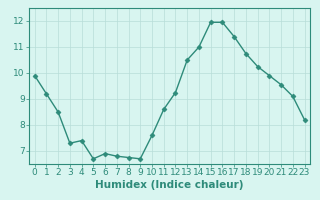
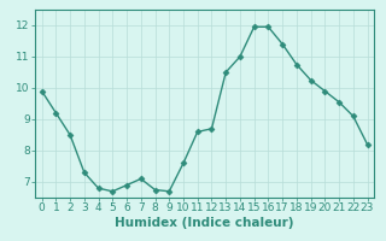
4: 7.40 -> 6.80
7: 6.80 -> 7.10
12: 9.25 -> 8.70
